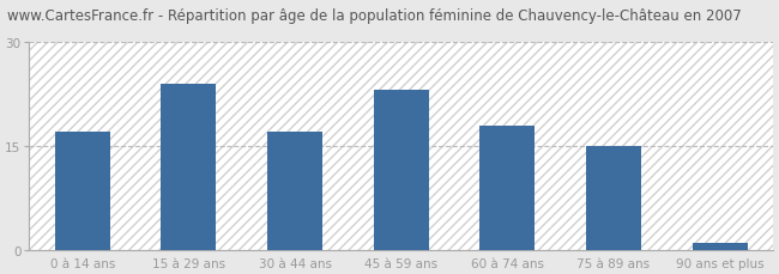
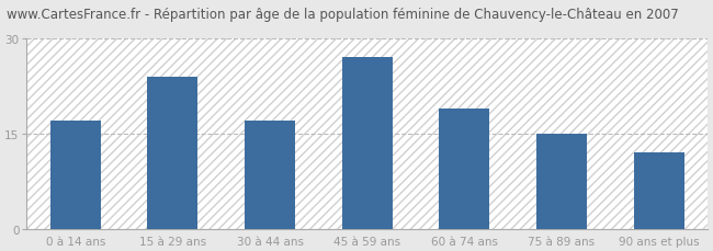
45 à 59 ans: 23 -> 27
60 à 74 ans: 18 -> 19
90 ans et plus: 1 -> 12
